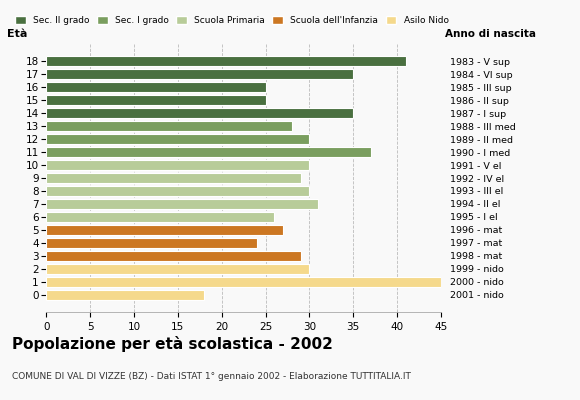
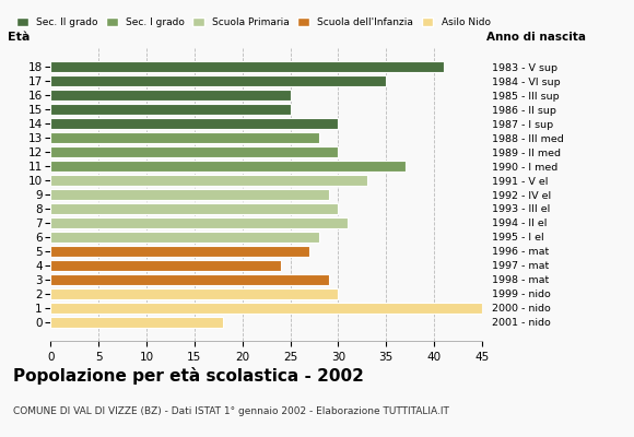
14: 35 -> 30
10: 30 -> 33
6: 26 -> 28
